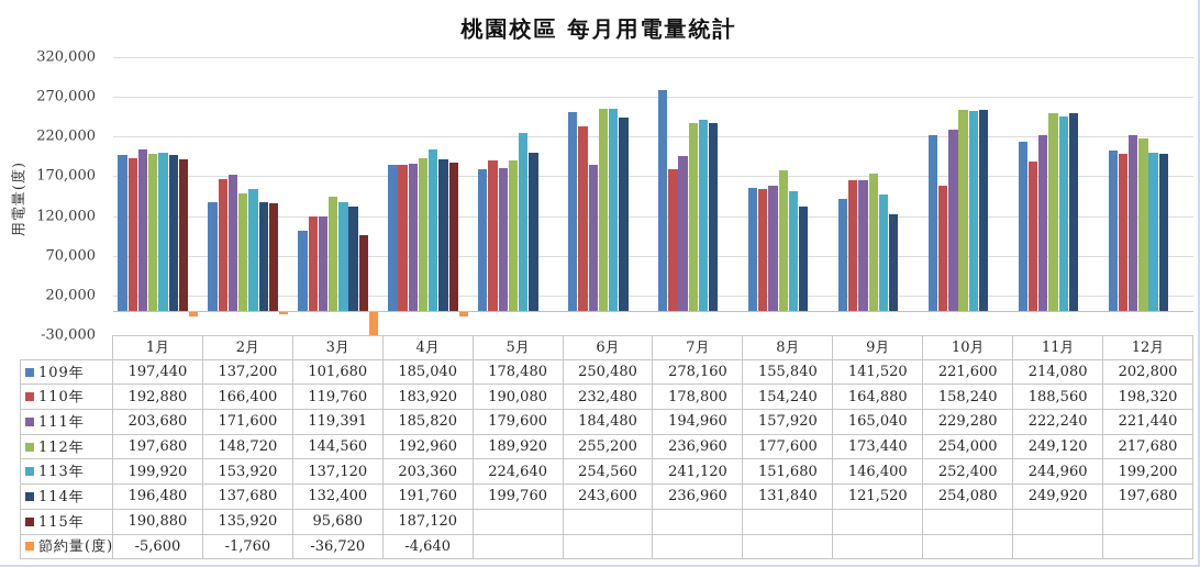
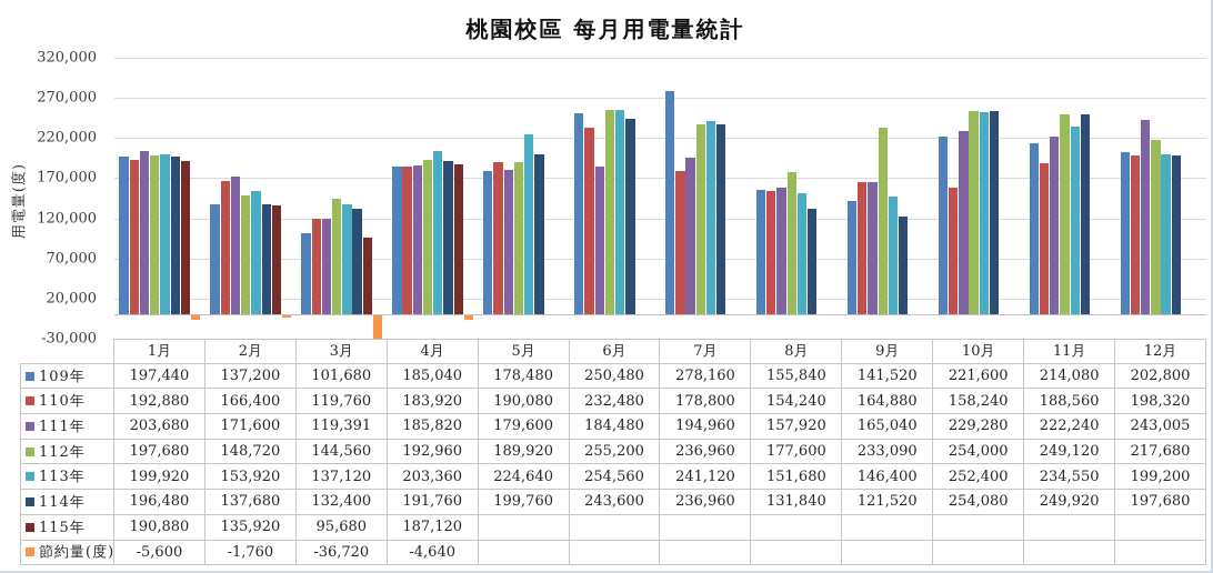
112年/9月: 173,440 -> 233,090
113年/11月: 244,960 -> 234,550
111年/12月: 221,440 -> 243,005
